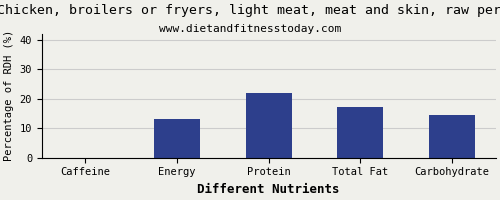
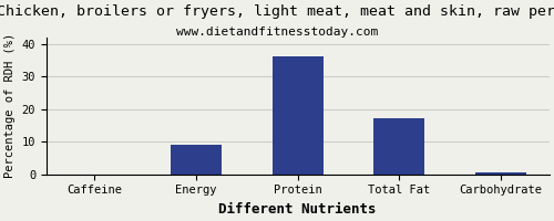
Energy: 13.0 -> 9.0
Protein: 22.0 -> 36.0
Carbohydrate: 14.5 -> 0.5
